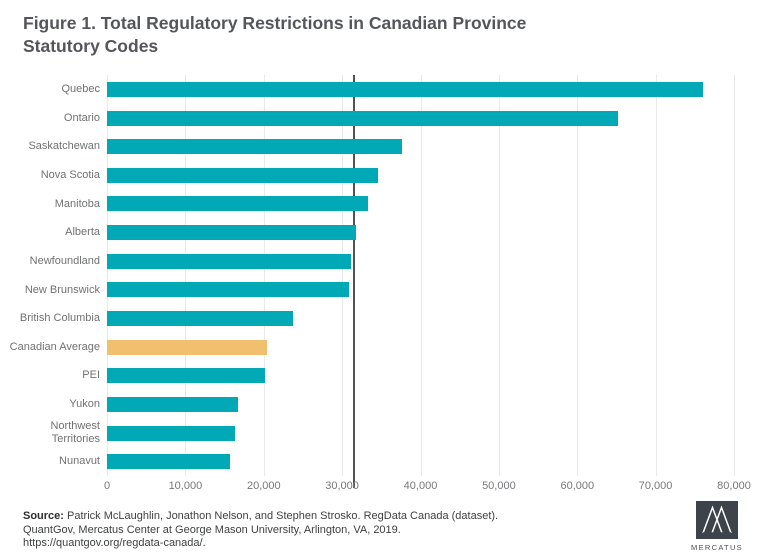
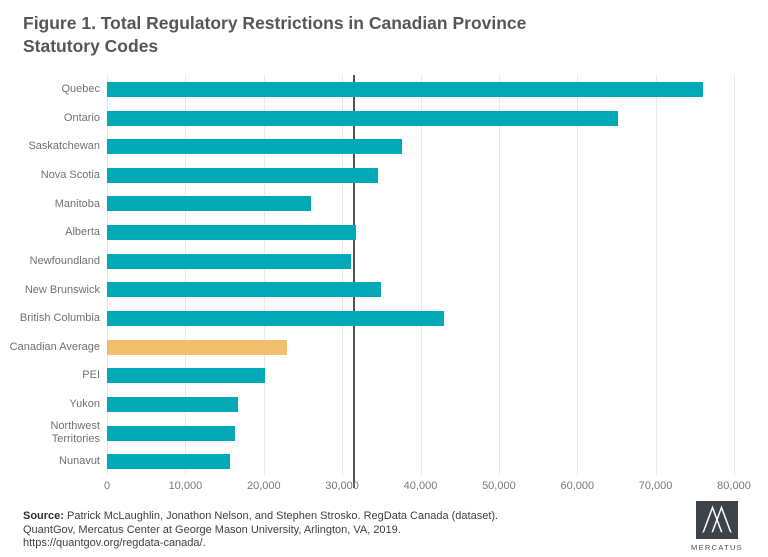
Manitoba: 33000 -> 26000
New Brunswick: 31000 -> 35000
British Columbia: 24000 -> 43000
Canadian Average: 20000 -> 23000
